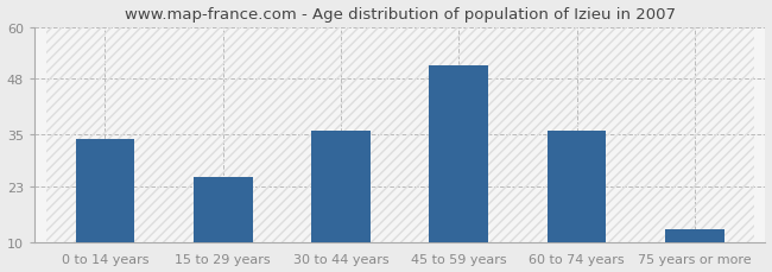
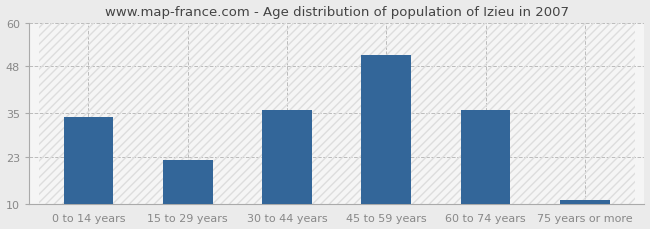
15 to 29 years: 25 -> 22
75 years or more: 13 -> 11
